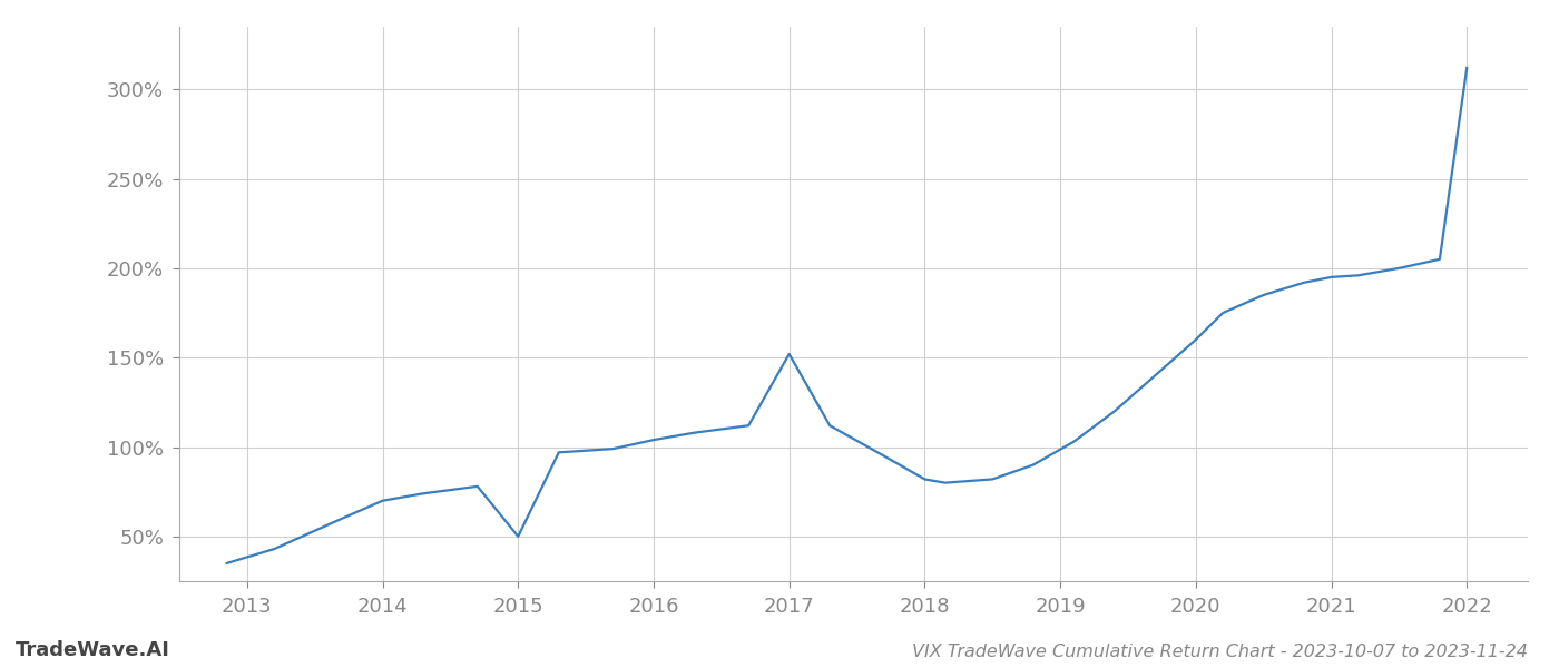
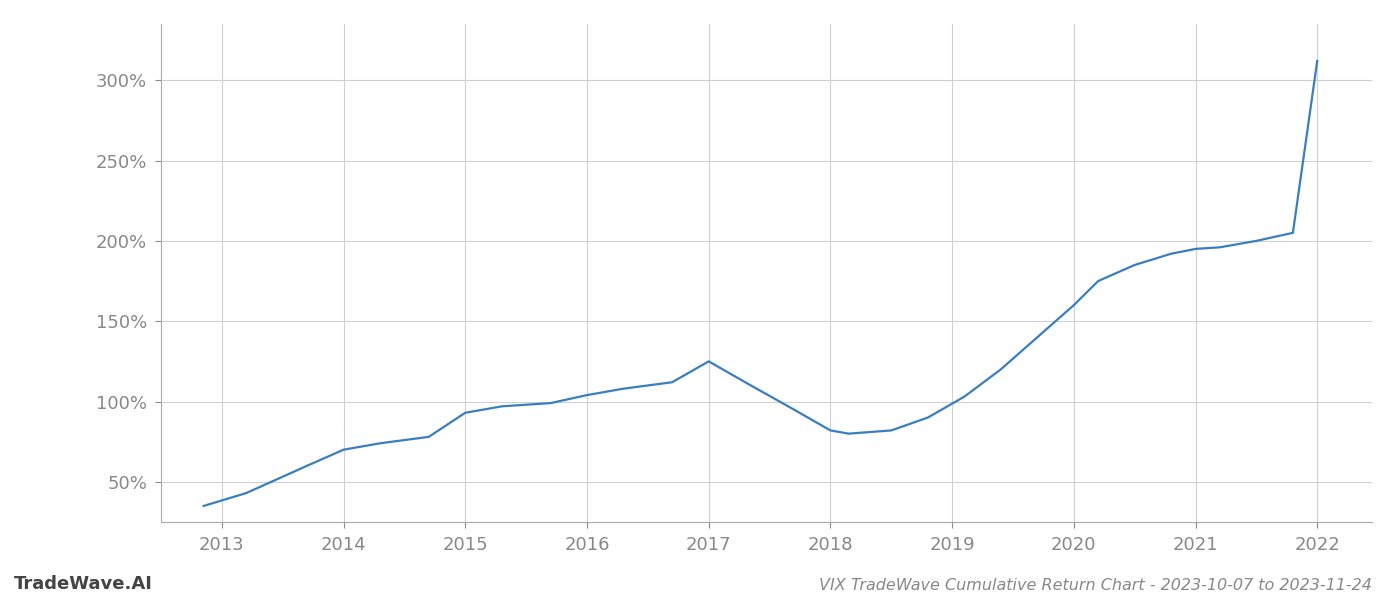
2015: 50% -> 93%
2017: 152% -> 125%
